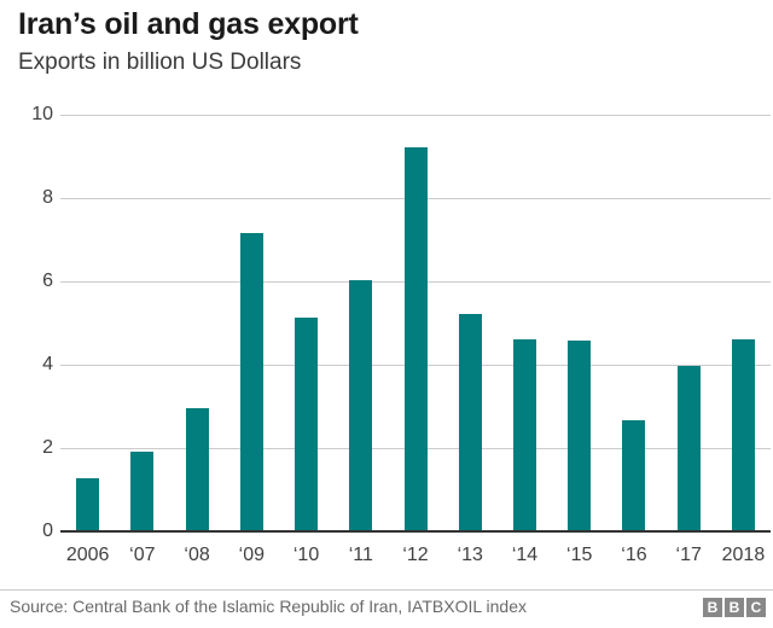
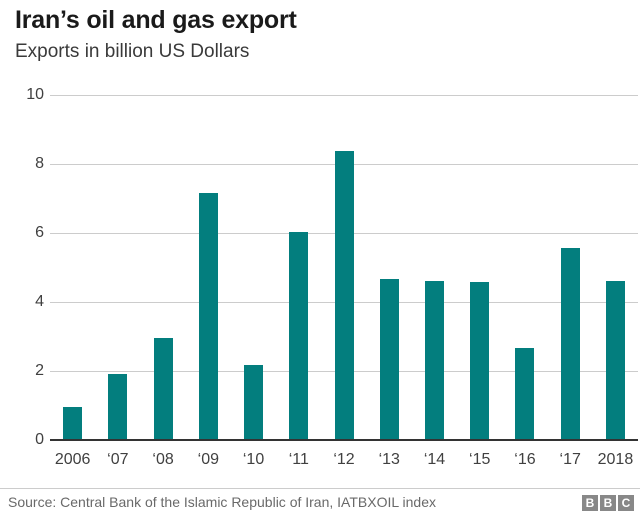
2006: 1.3 -> 1.0
‘10: 5.2 -> 2.2
‘12: 9.2 -> 8.4
‘13: 5.2 -> 4.7
‘17: 4.0 -> 5.6
